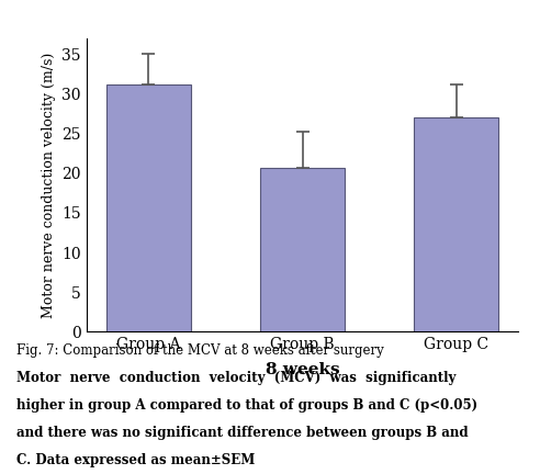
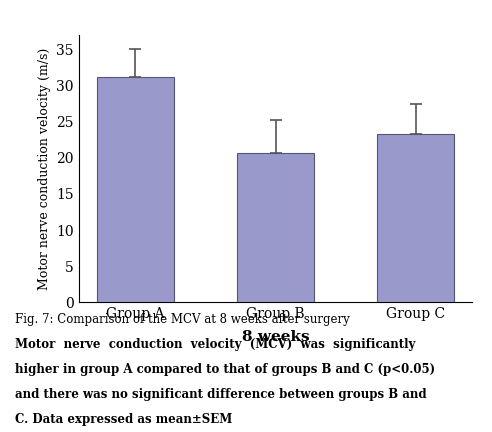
Group C: 27.0 -> 23.2
